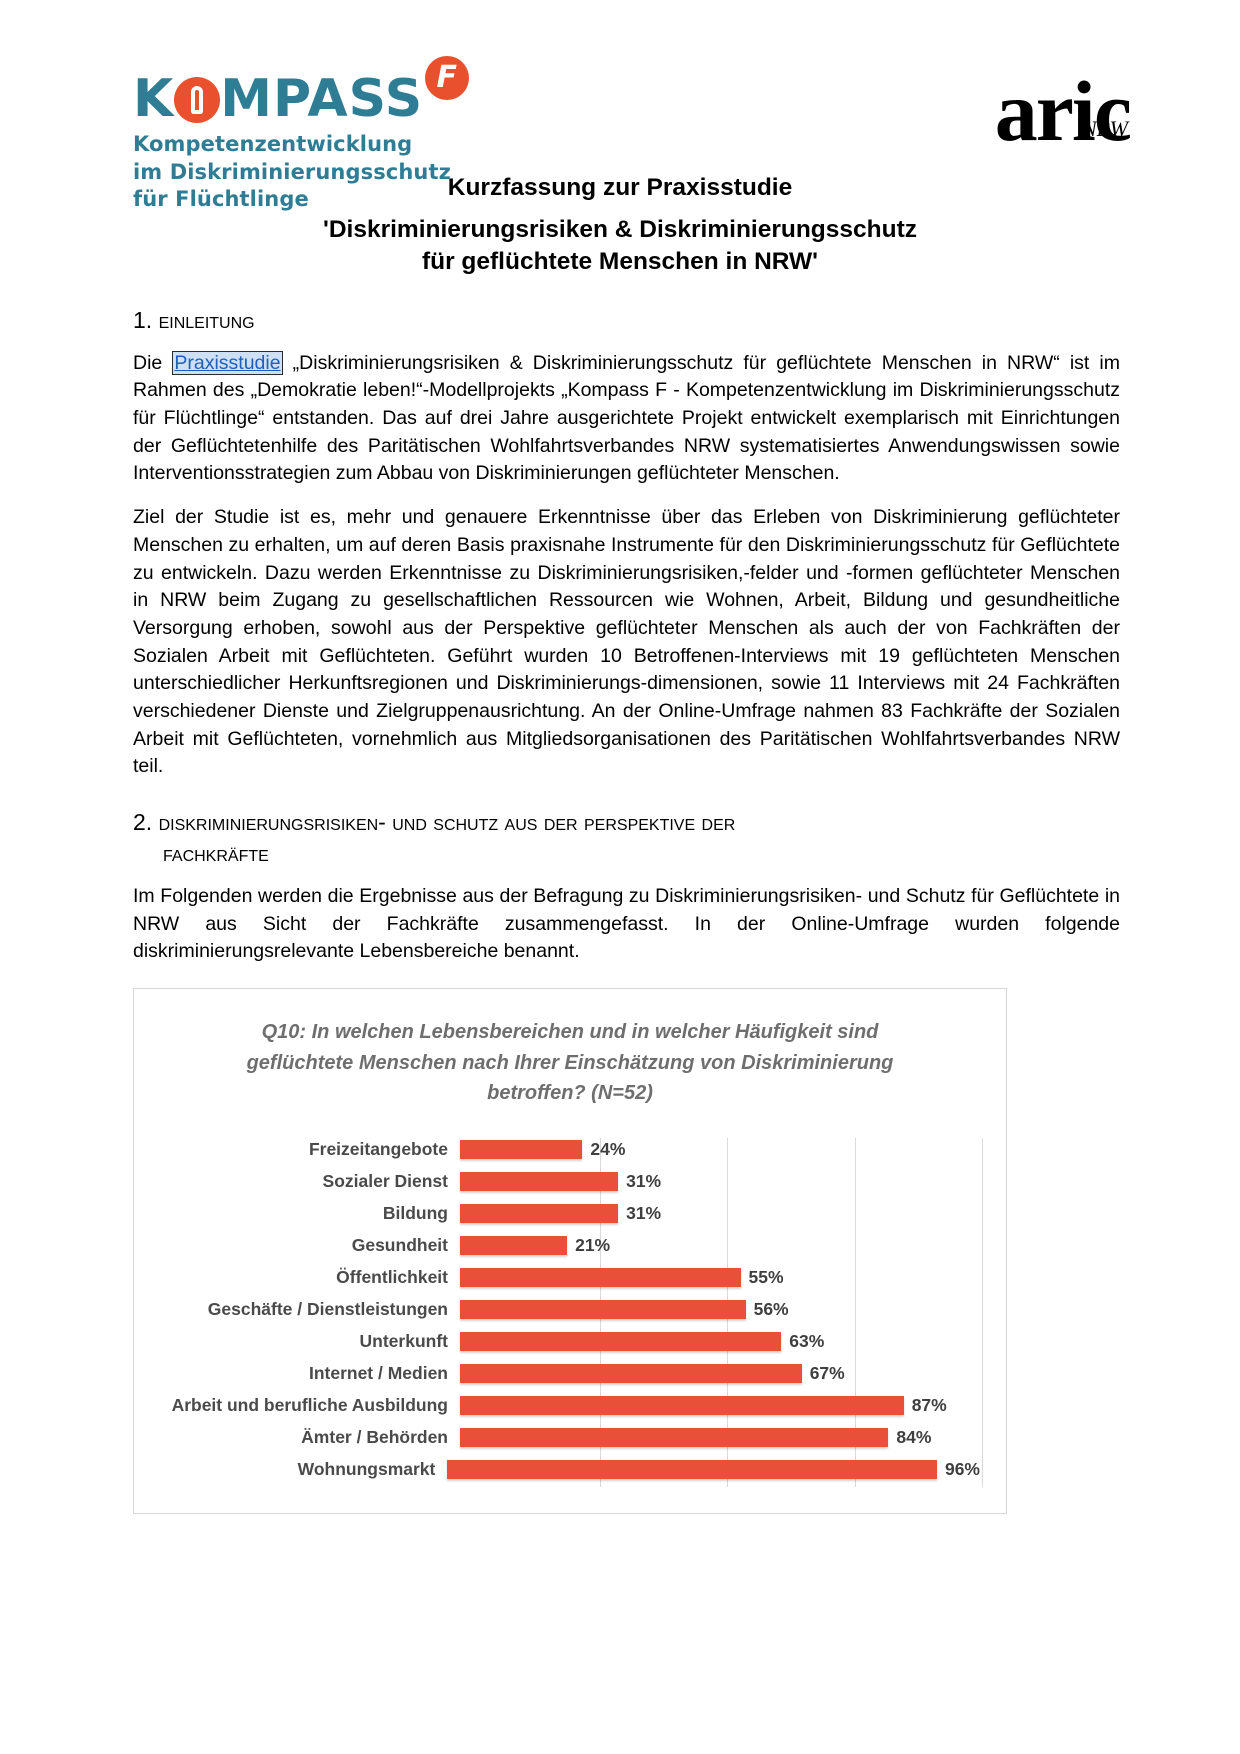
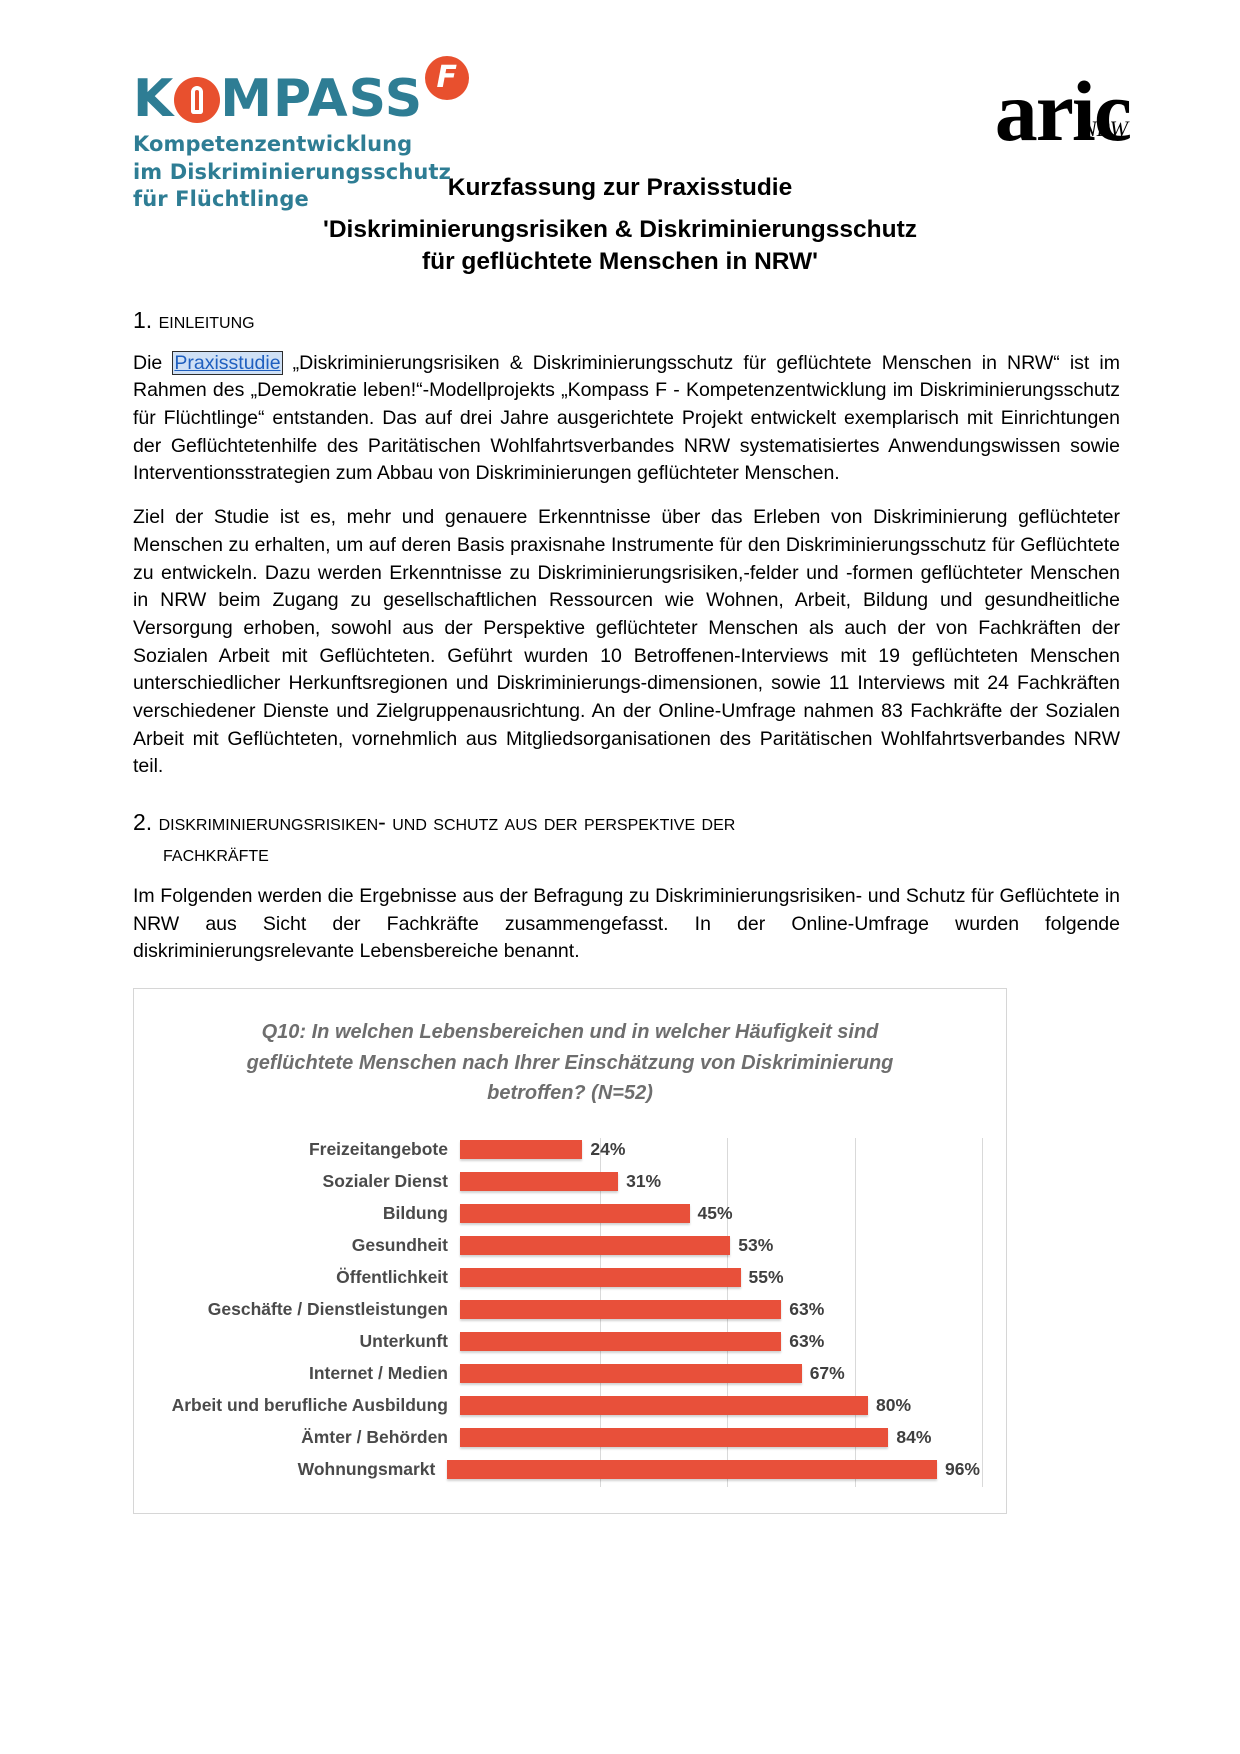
Bildung: 31% -> 45%
Gesundheit: 21% -> 53%
Geschäfte / Dienstleistungen: 56% -> 63%
Arbeit und berufliche Ausbildung: 87% -> 80%
